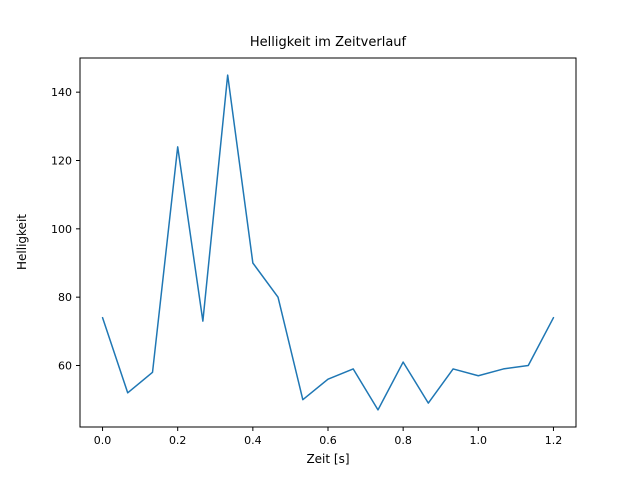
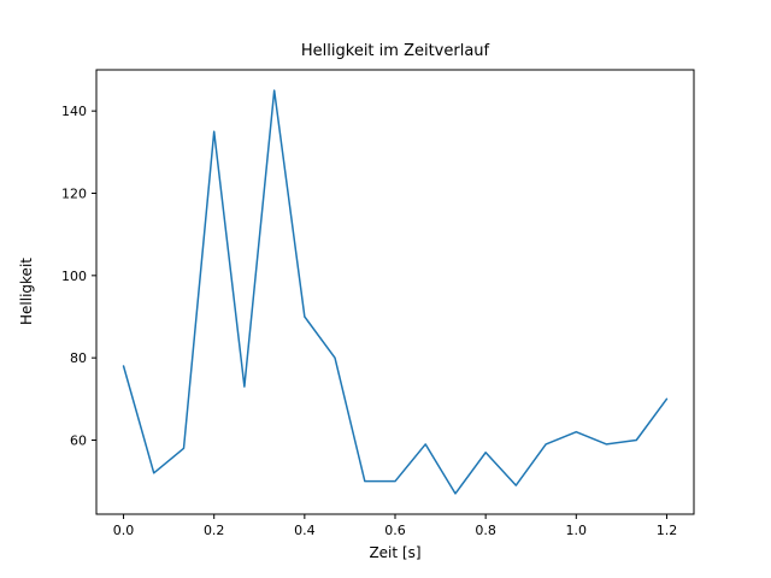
0.0: 74 -> 78
0.2: 124 -> 135
0.6: 56 -> 50
0.8: 61 -> 57
1.0: 57 -> 62
1.2: 74 -> 70
